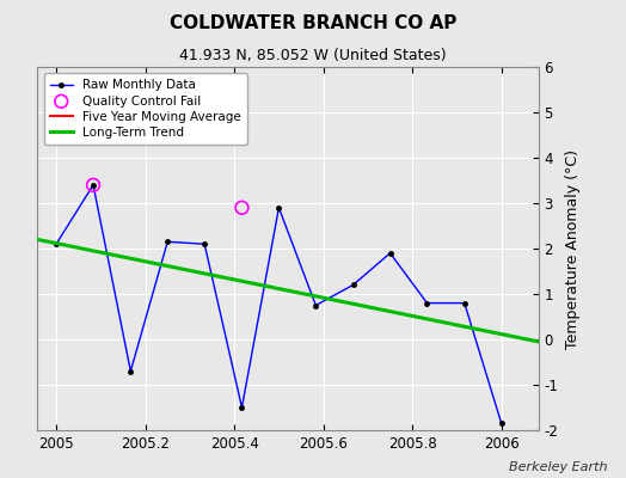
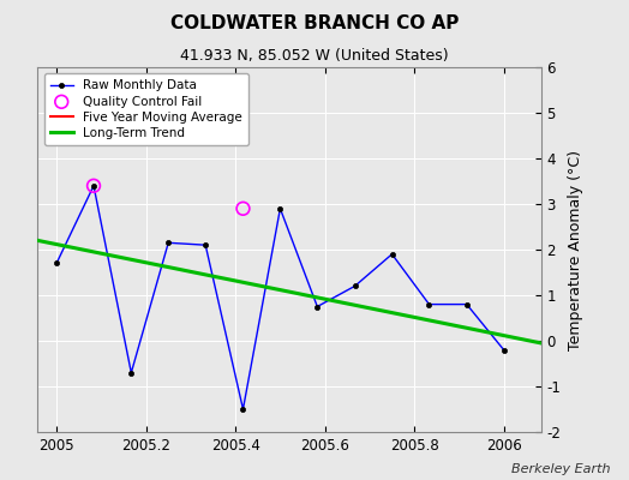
Raw Monthly Data/2005: 2.10 -> 1.70
Raw Monthly Data/2006: -1.85 -> -0.20
